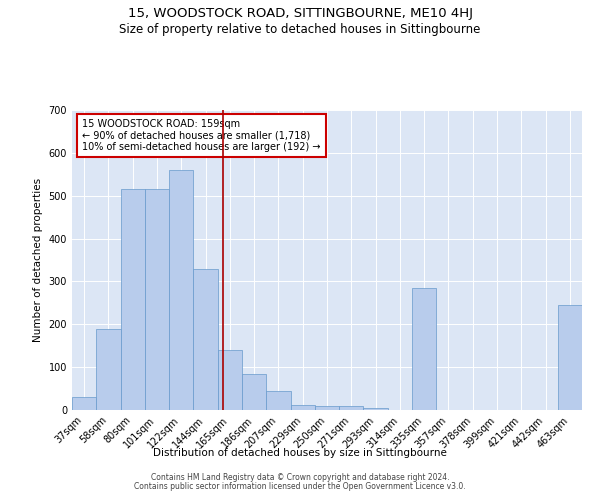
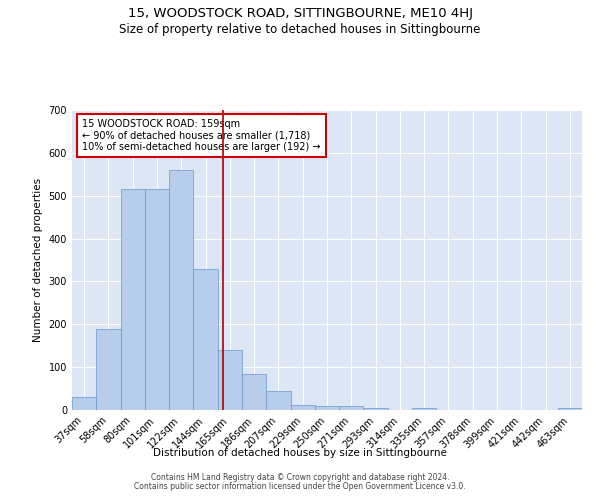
335sqm: 285 -> 5
463sqm: 245 -> 5
